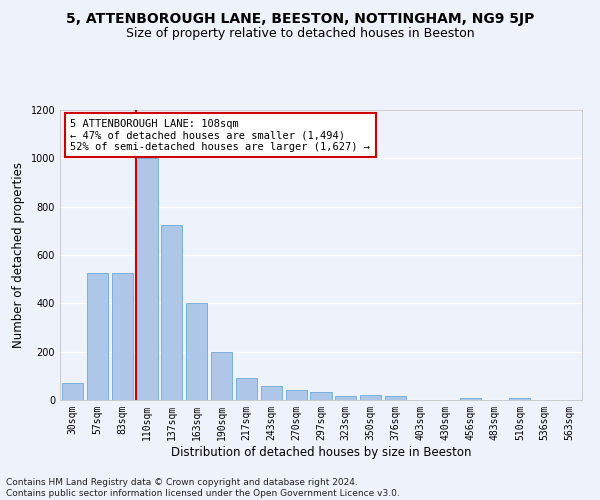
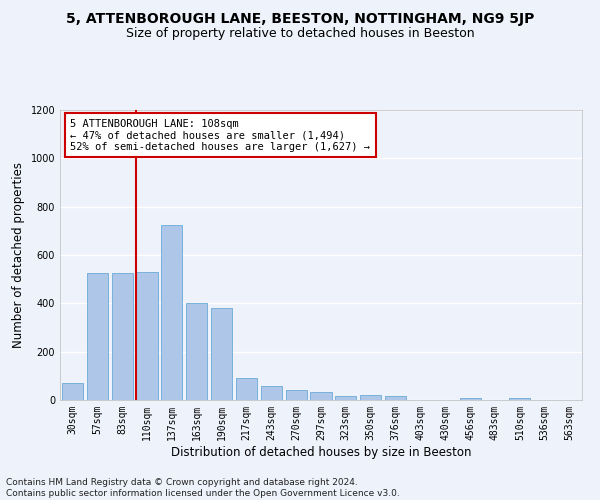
110sqm: 1000 -> 530
190sqm: 200 -> 380
